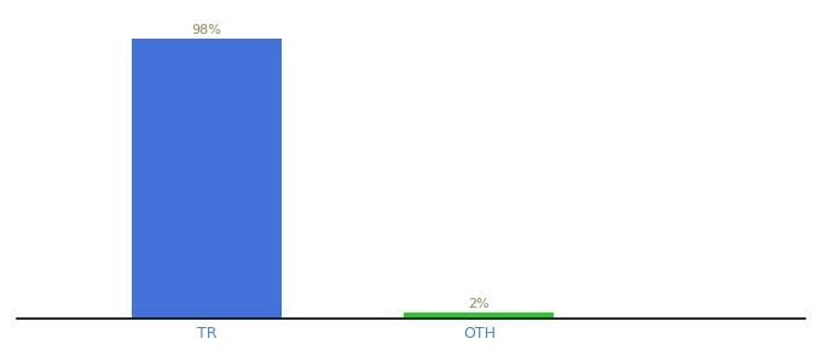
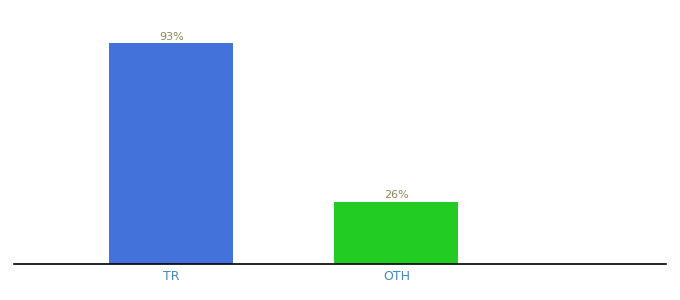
TR: 98% -> 93%
OTH: 2% -> 26%
